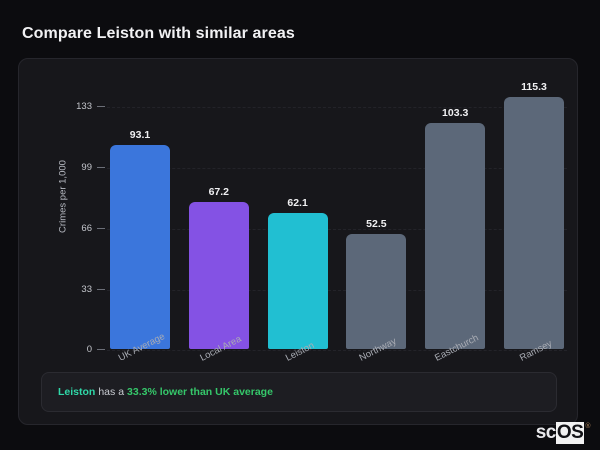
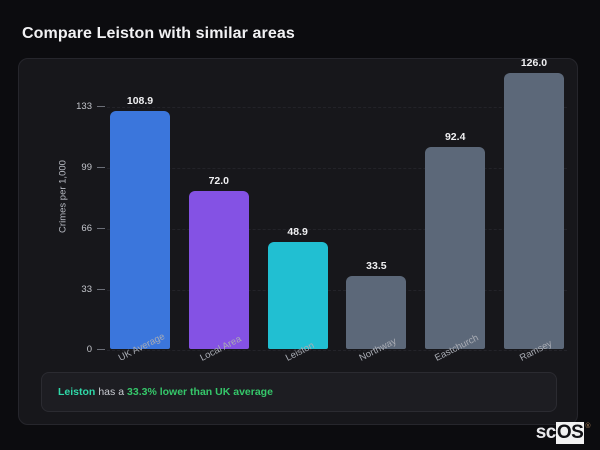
UK Average: 93.1 -> 108.9
Local Area: 67.2 -> 72.0
Leiston: 62.1 -> 48.9
Northway: 52.5 -> 33.5
Eastchurch: 103.3 -> 92.4
Ramsey: 115.3 -> 126.0
